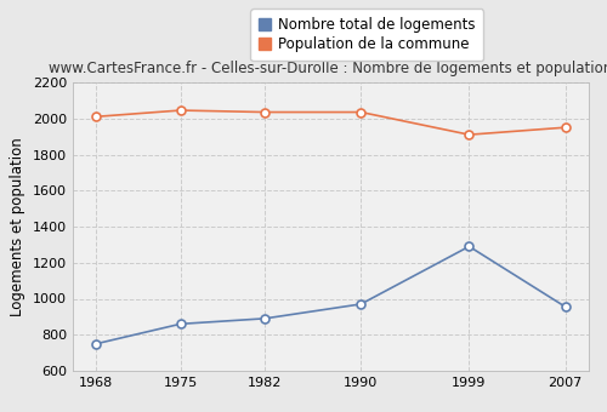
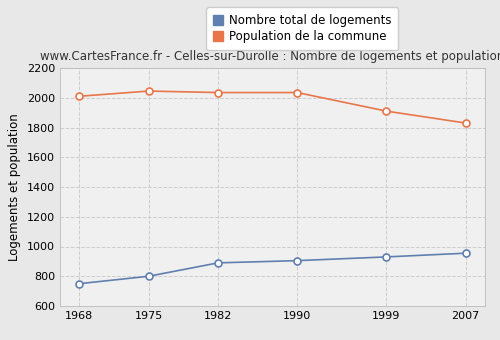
Nombre total de logements/1975: 860 -> 800
Nombre total de logements/1990: 970 -> 900
Nombre total de logements/1999: 1290 -> 930
Population de la commune/2007: 1950 -> 1830
